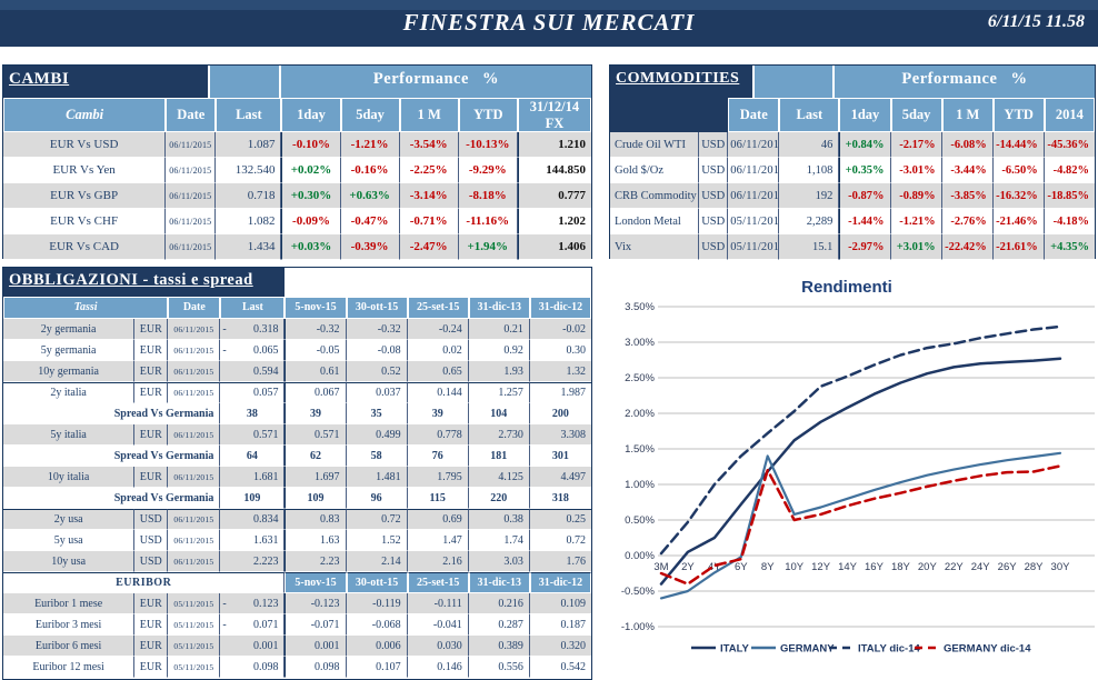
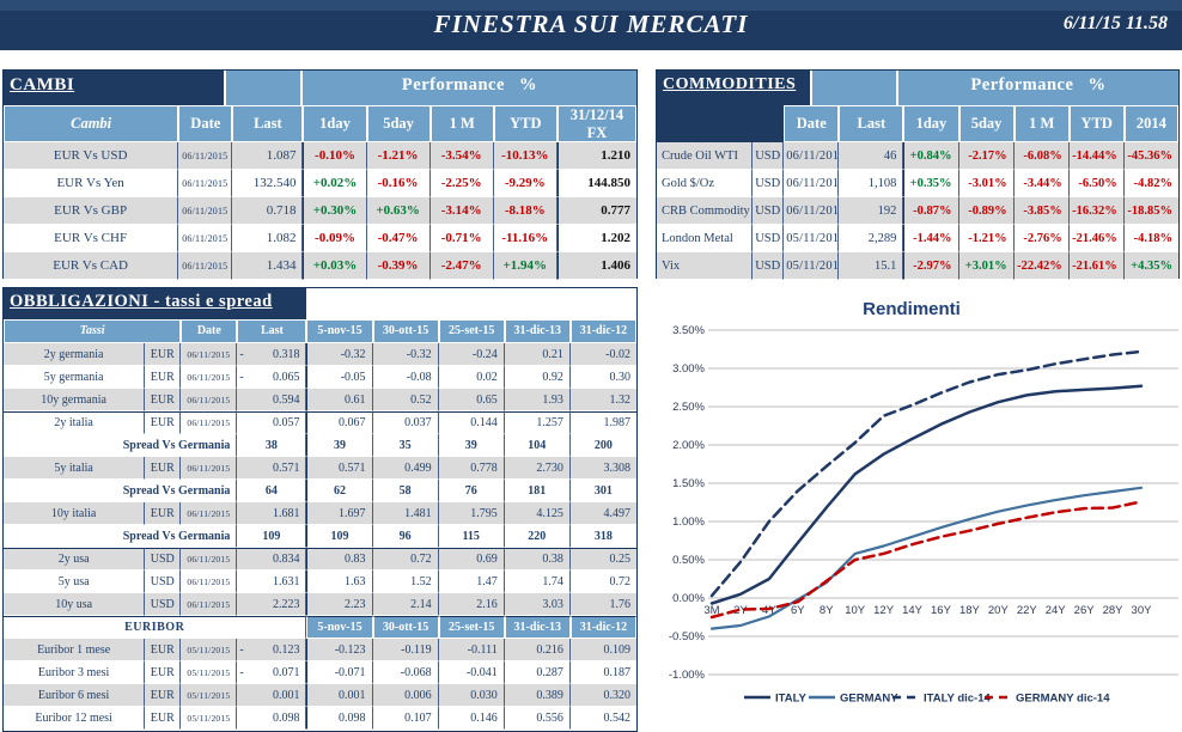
ITALY/3M: -0.4% -> -0.1%
GERMANY/3M: -0.6% -> -0.4%
GERMANY/2Y: -0.5% -> -0.4%
GERMANY dic-14/2Y: -0.4% -> -0.1%
GERMANY/8Y: 1.4% -> 0.2%
GERMANY dic-14/8Y: 1.2% -> 0.2%
